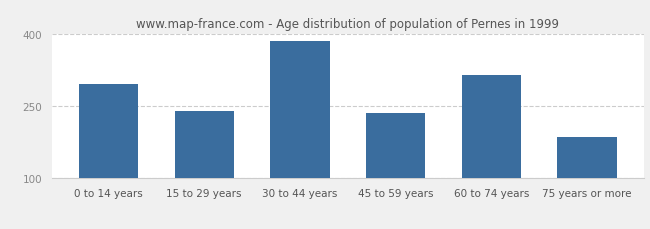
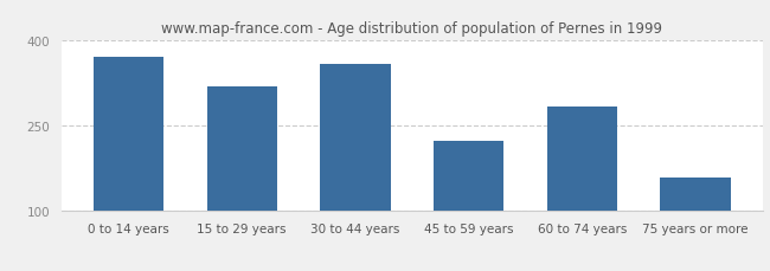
0 to 14 years: 295 -> 370
15 to 29 years: 240 -> 318
30 to 44 years: 385 -> 358
45 to 59 years: 235 -> 222
60 to 74 years: 315 -> 282
75 years or more: 185 -> 158
